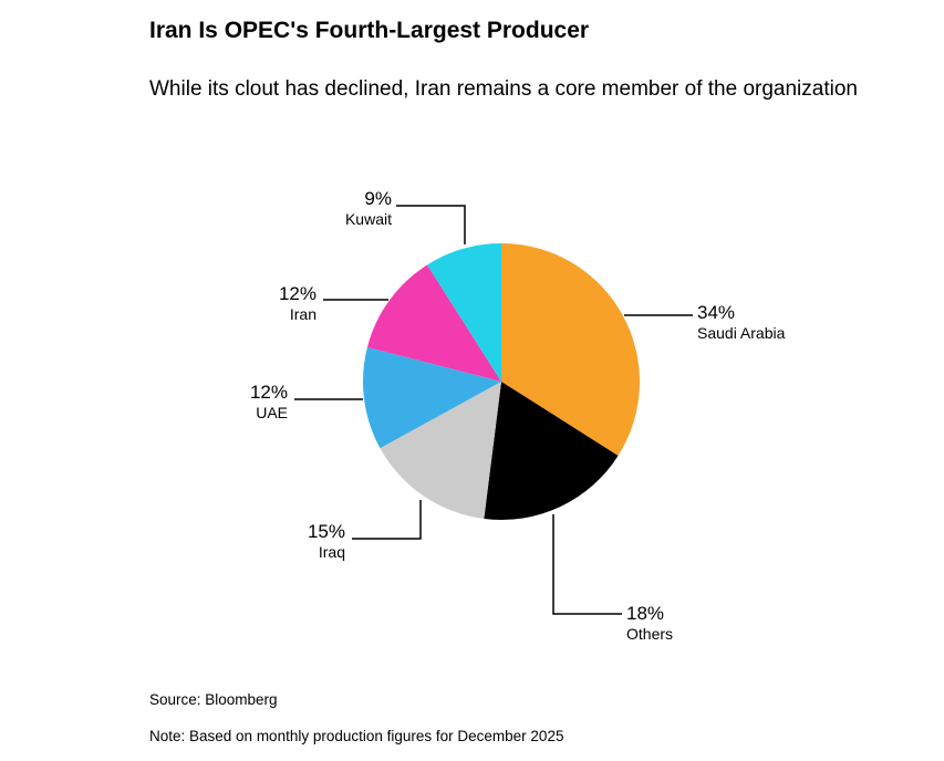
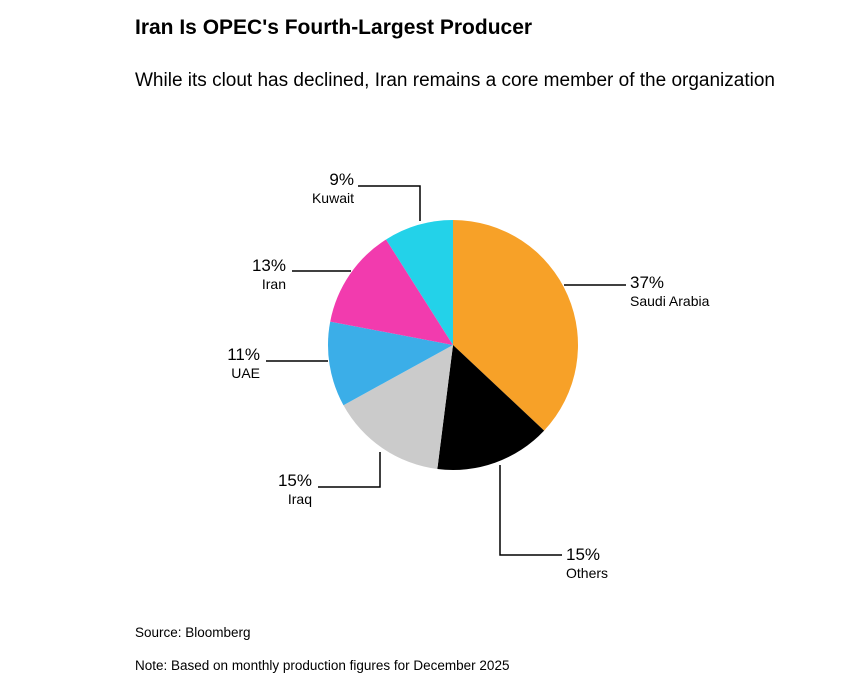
Saudi Arabia: 34% -> 37%
Others: 18% -> 15%
UAE: 12% -> 11%
Iran: 12% -> 13%
